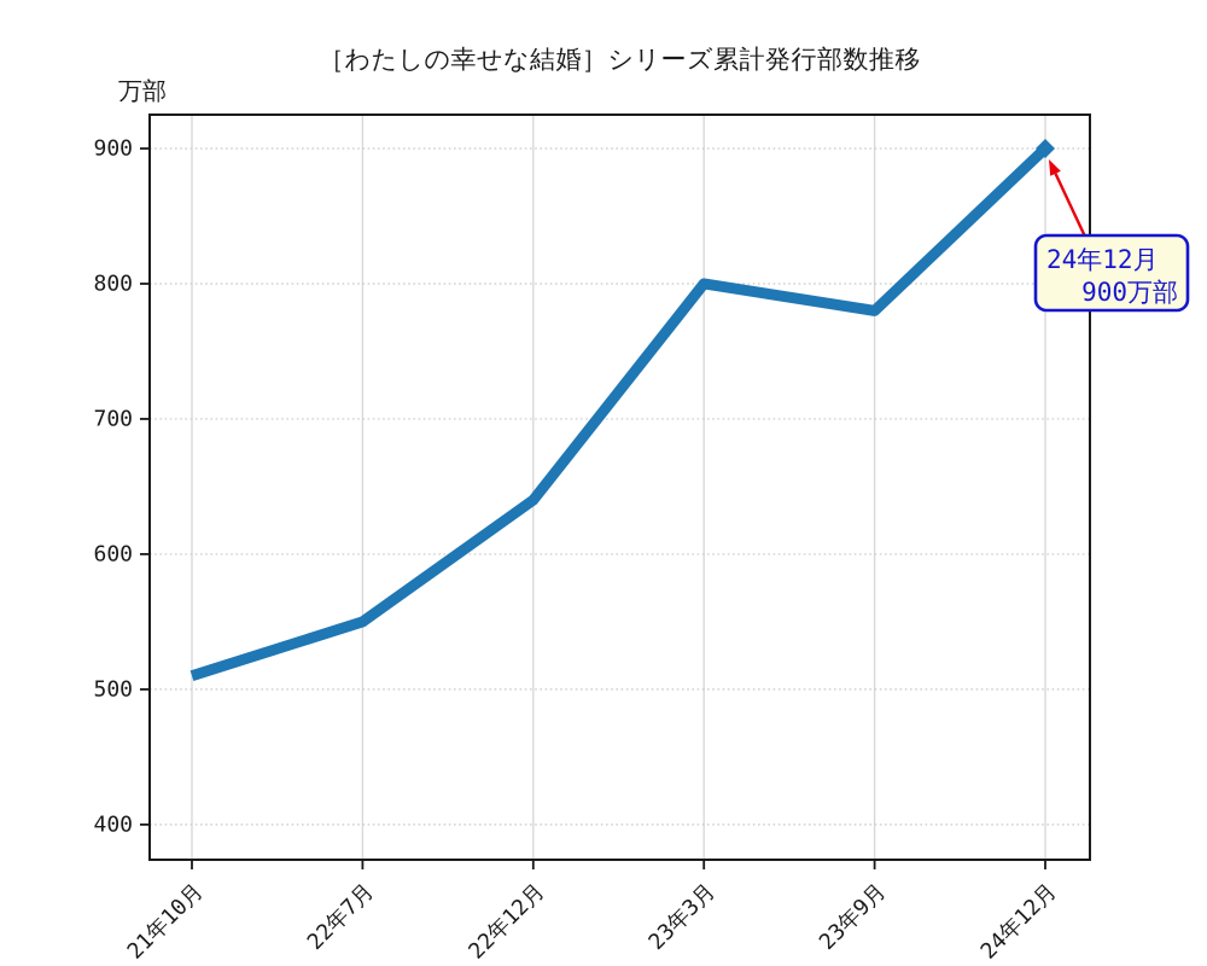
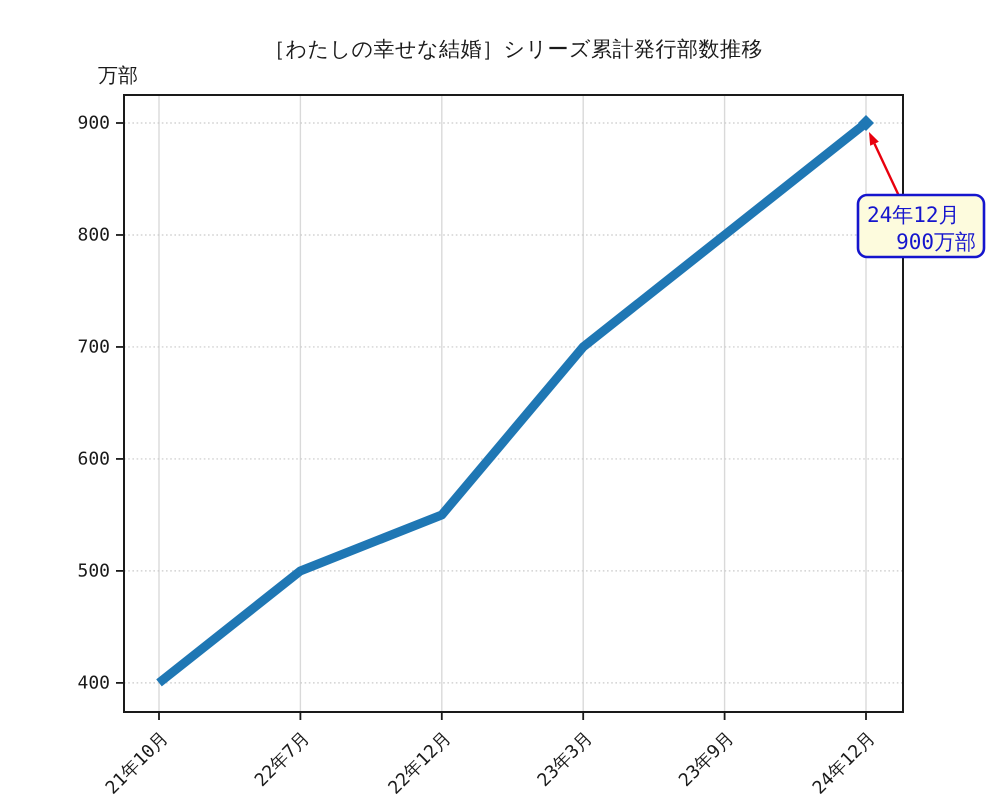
21年10月: 510 -> 400
22年7月: 550 -> 500
22年12月: 640 -> 550
23年3月: 800 -> 700
23年9月: 780 -> 800
